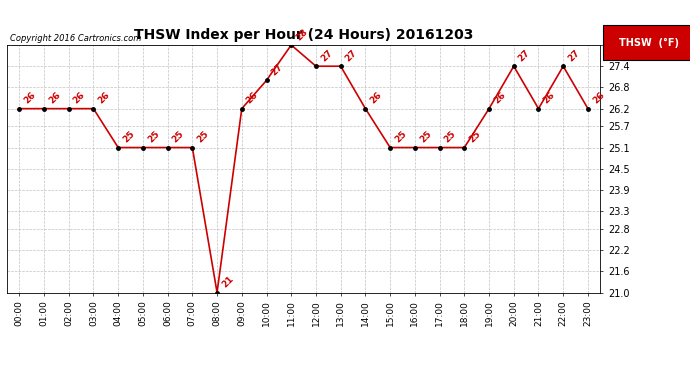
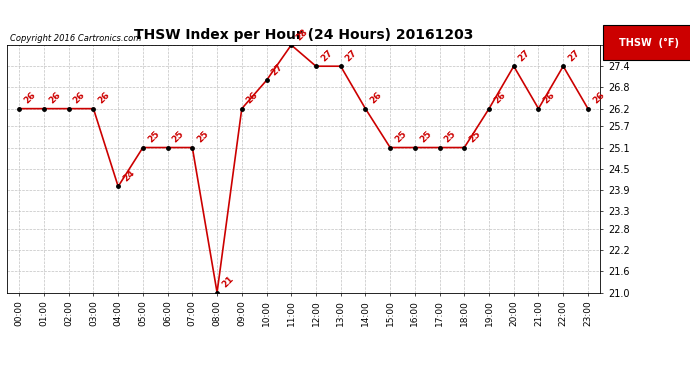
04:00: 25 -> 24
